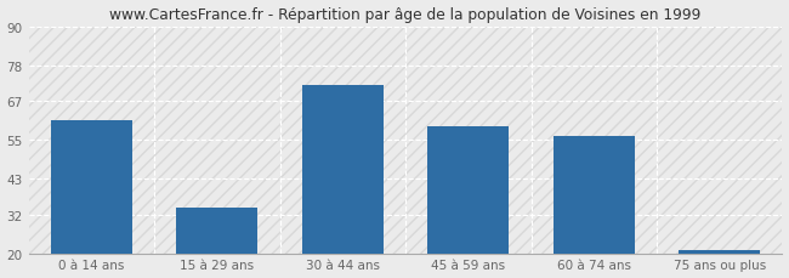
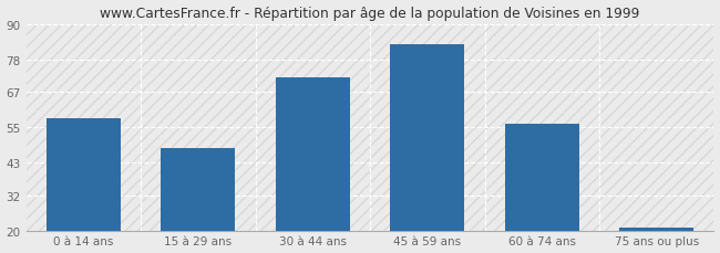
0 à 14 ans: 61 -> 58
15 à 29 ans: 34 -> 48
45 à 59 ans: 59 -> 83
